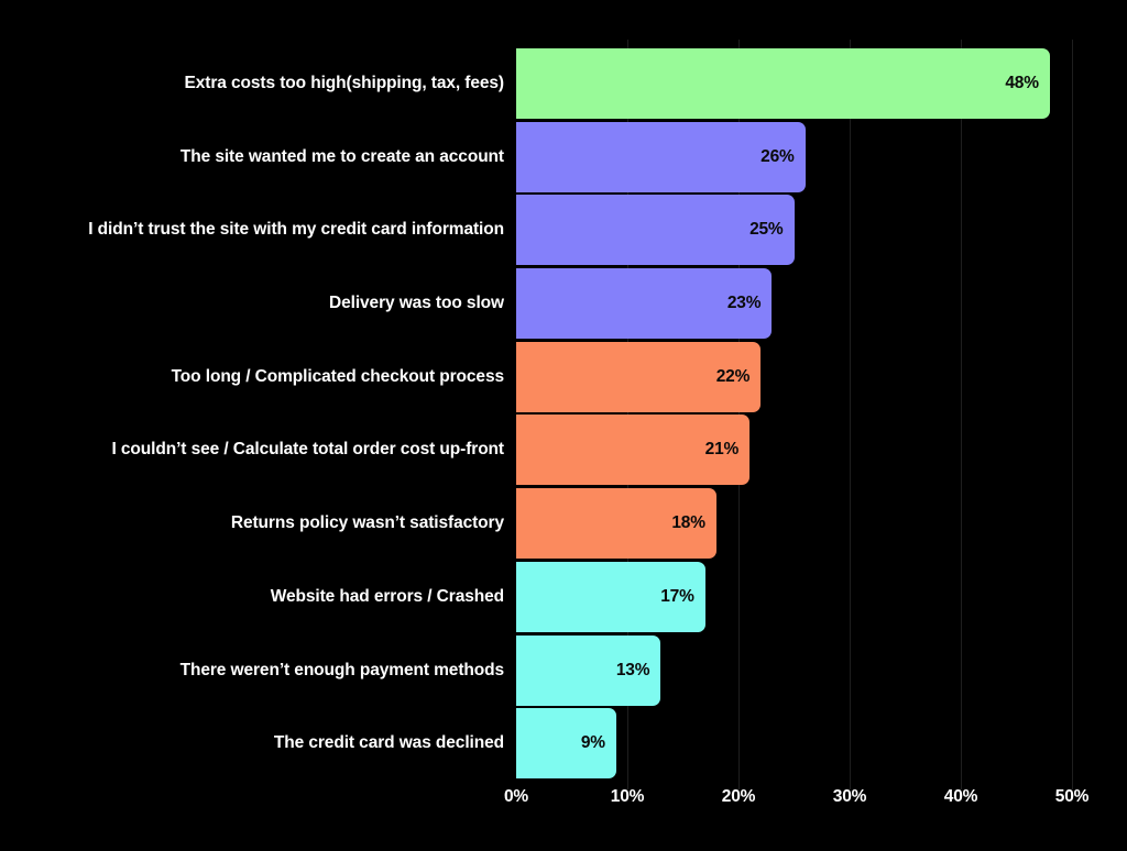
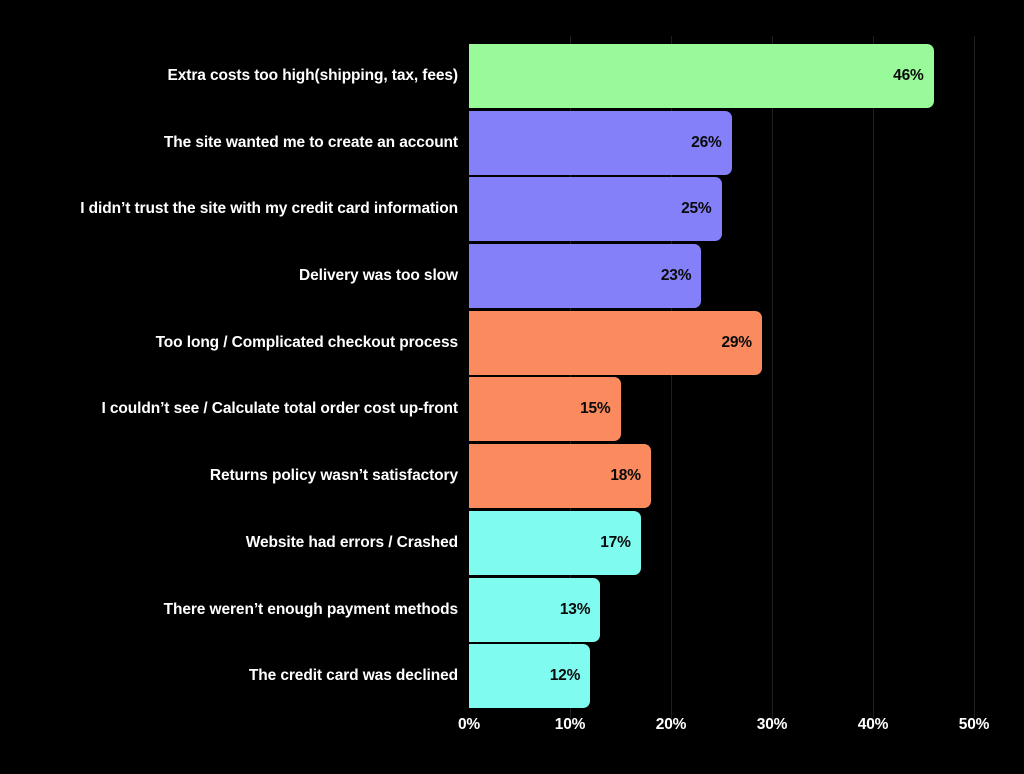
Extra costs too high(shipping, tax, fees): 48% -> 46%
Too long / Complicated checkout process: 22% -> 29%
I couldn’t see / Calculate total order cost up-front: 21% -> 15%
The credit card was declined: 9% -> 12%
